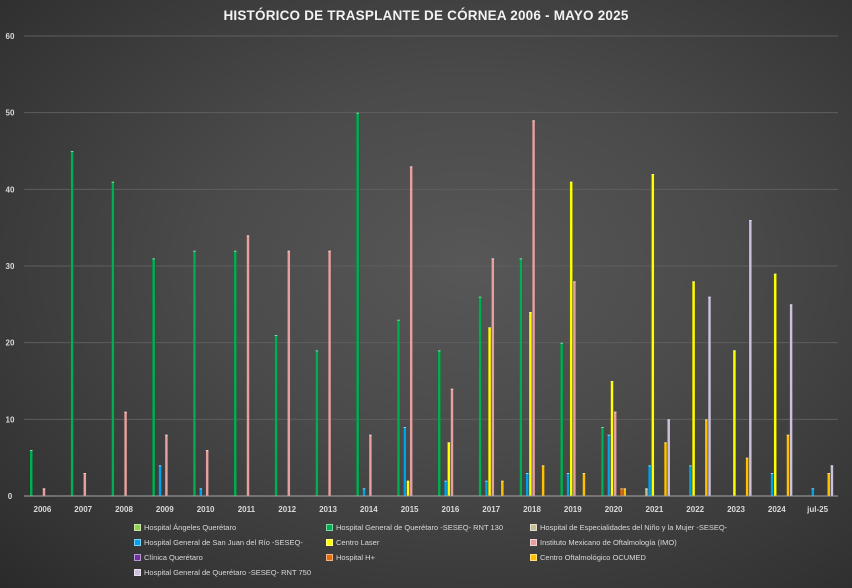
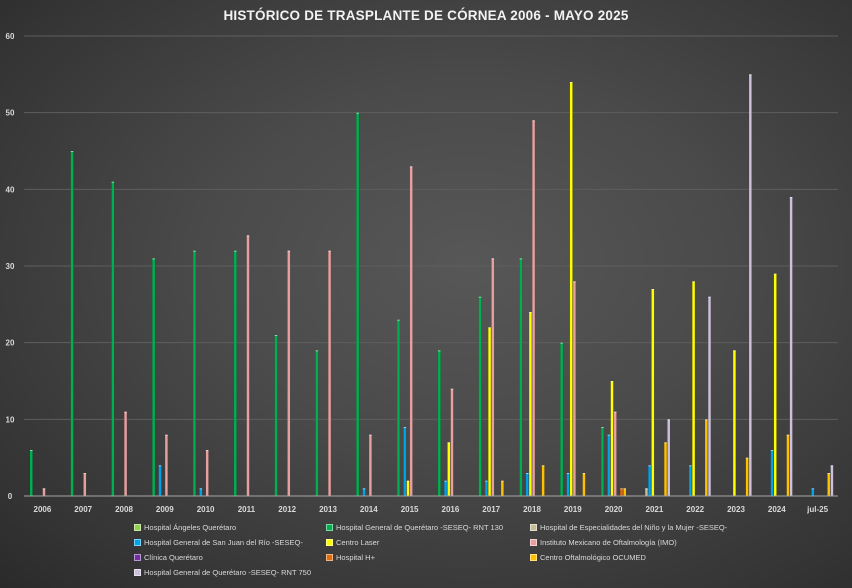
Centro Laser/2019: 41 -> 54
Centro Laser/2021: 42 -> 27
Hospital General de Querétaro -SESEQ- RNT 750/2023: 36 -> 55
Hospital General de San Juan del Río -SESEQ-/2024: 3 -> 6
Hospital General de Querétaro -SESEQ- RNT 750/2024: 25 -> 39
